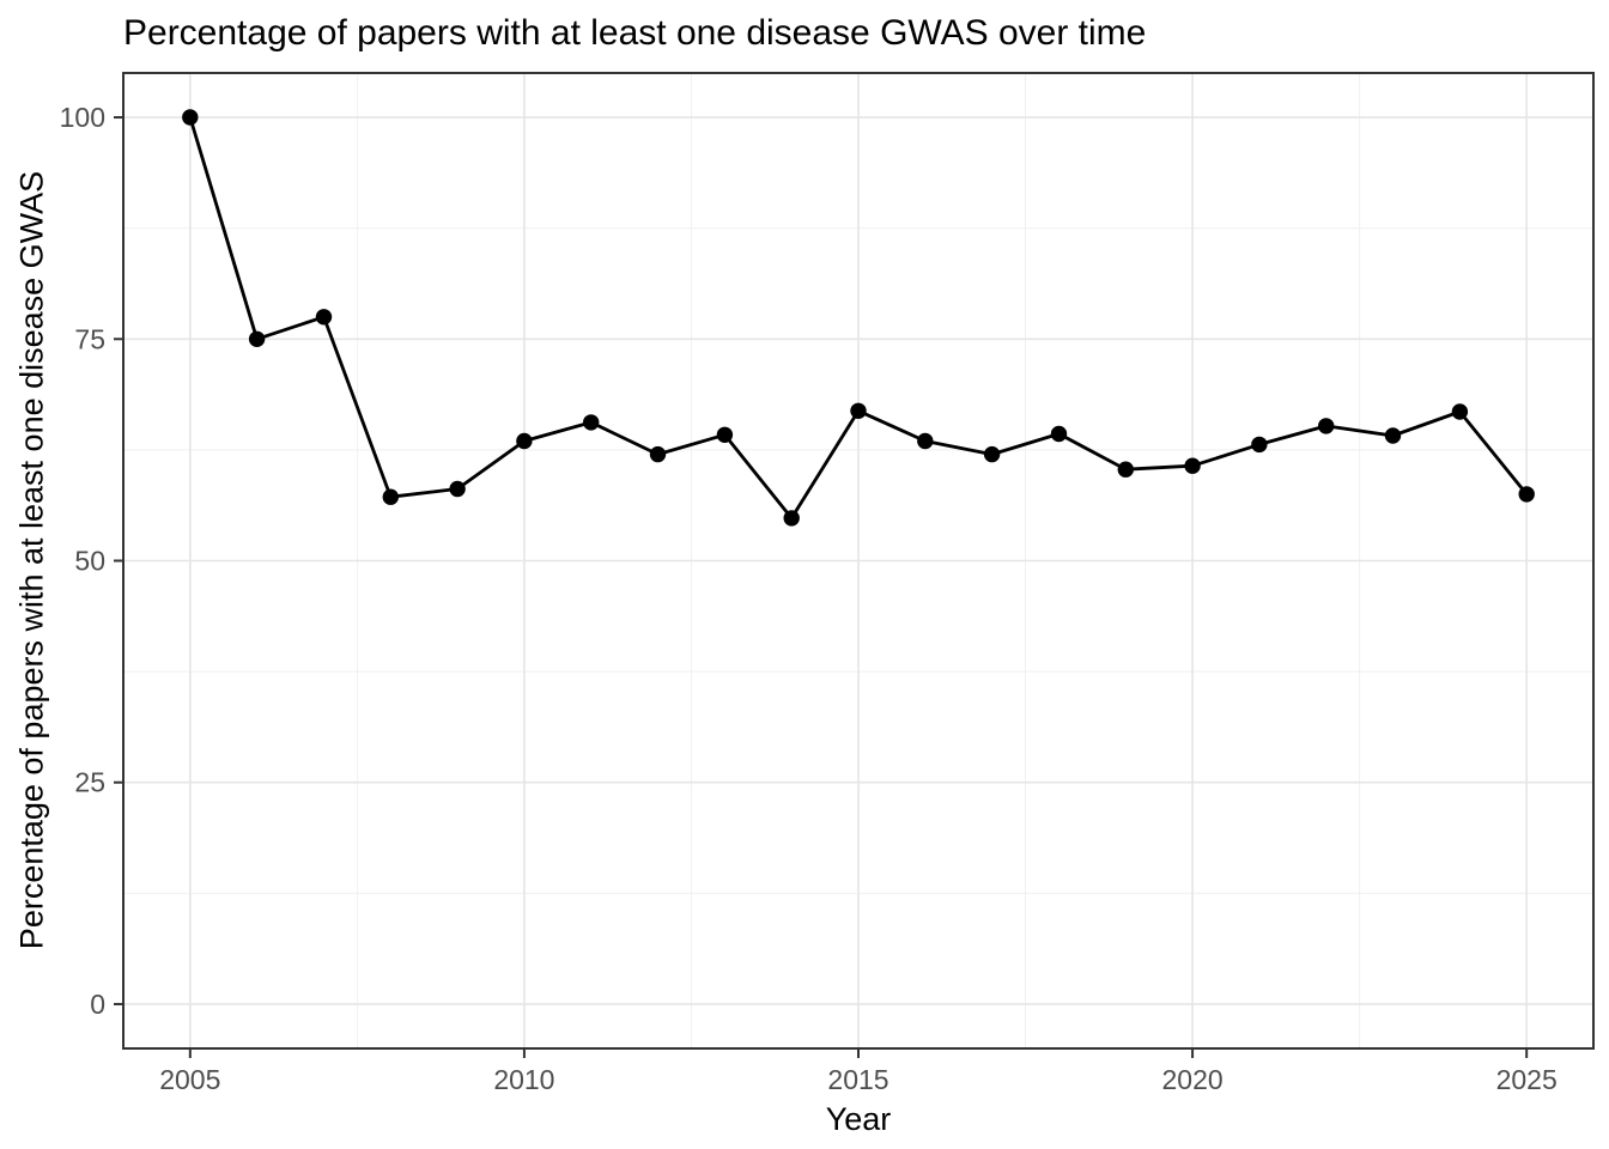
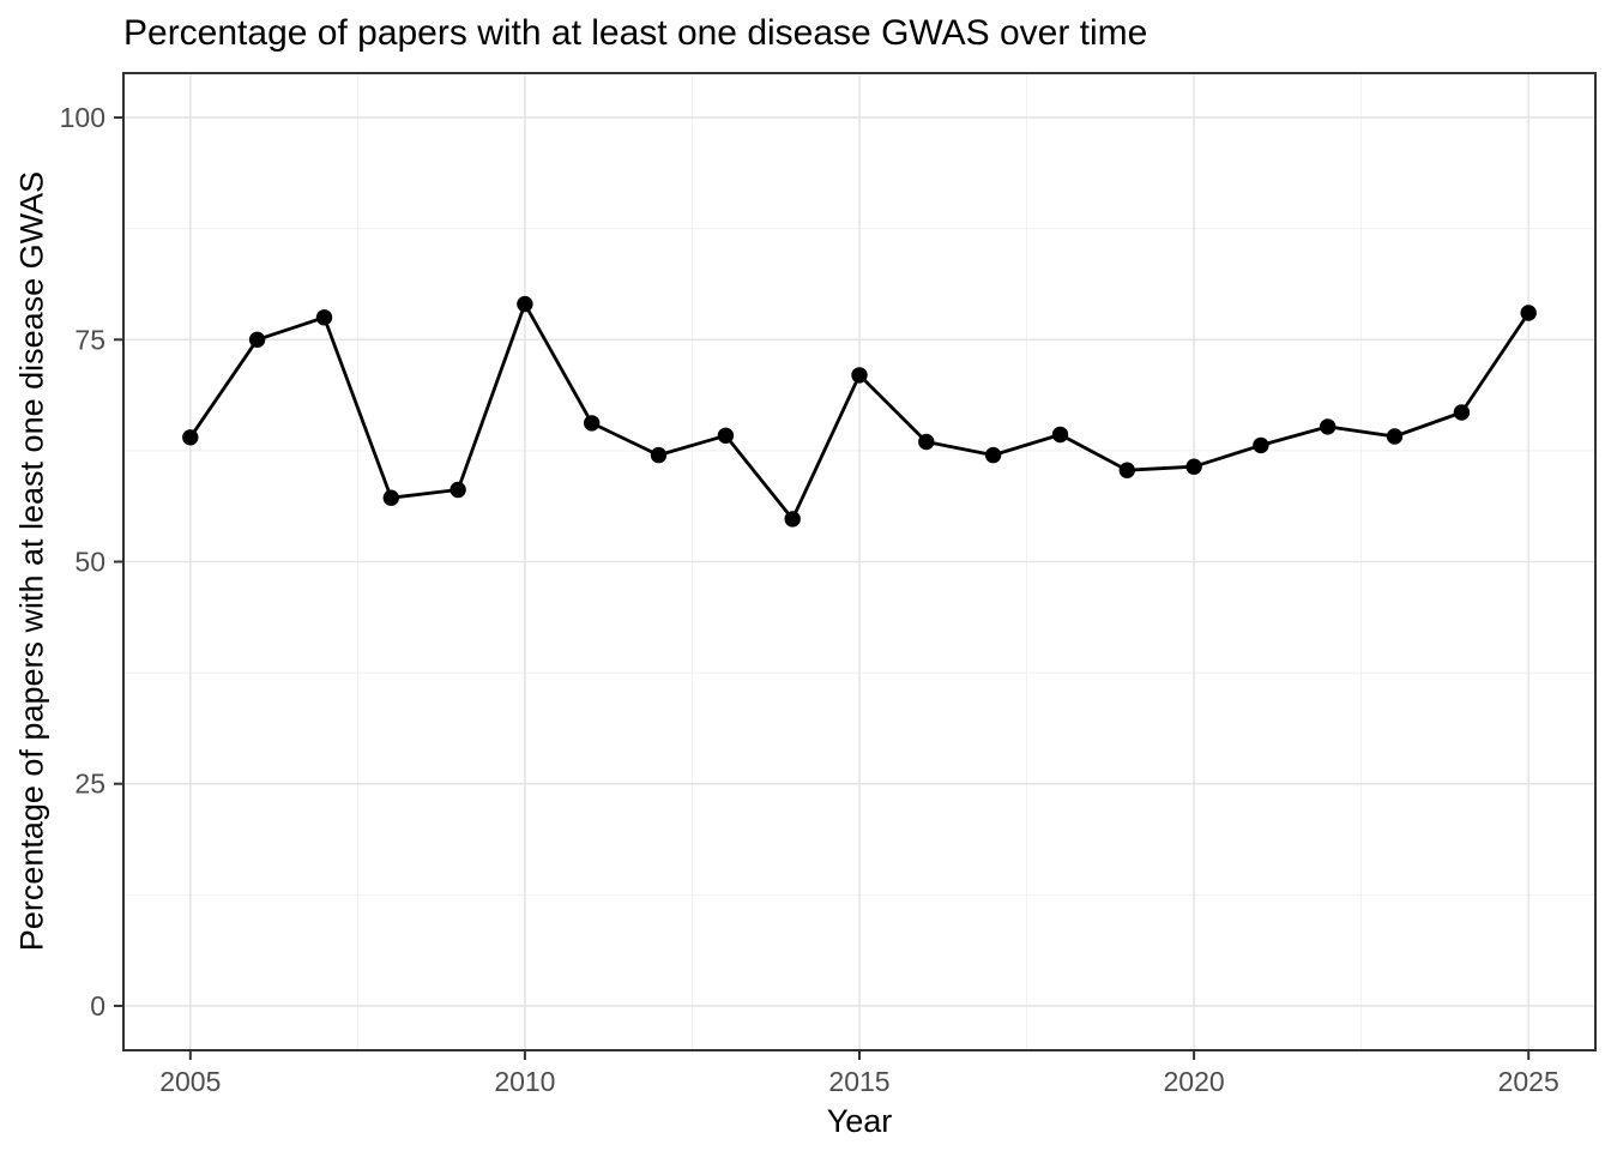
2005: 100 -> 64
2010: 64 -> 79
2015: 67 -> 71
2025: 58 -> 78
